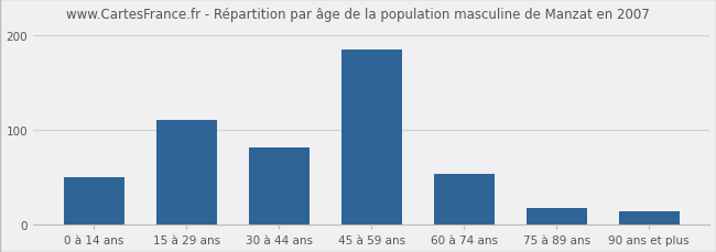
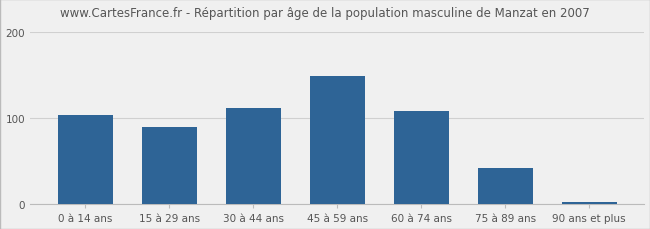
0 à 14 ans: 50 -> 103
15 à 29 ans: 110 -> 90
30 à 44 ans: 82 -> 111
45 à 59 ans: 184 -> 148
60 à 74 ans: 54 -> 108
75 à 89 ans: 18 -> 42
90 ans et plus: 14 -> 3
